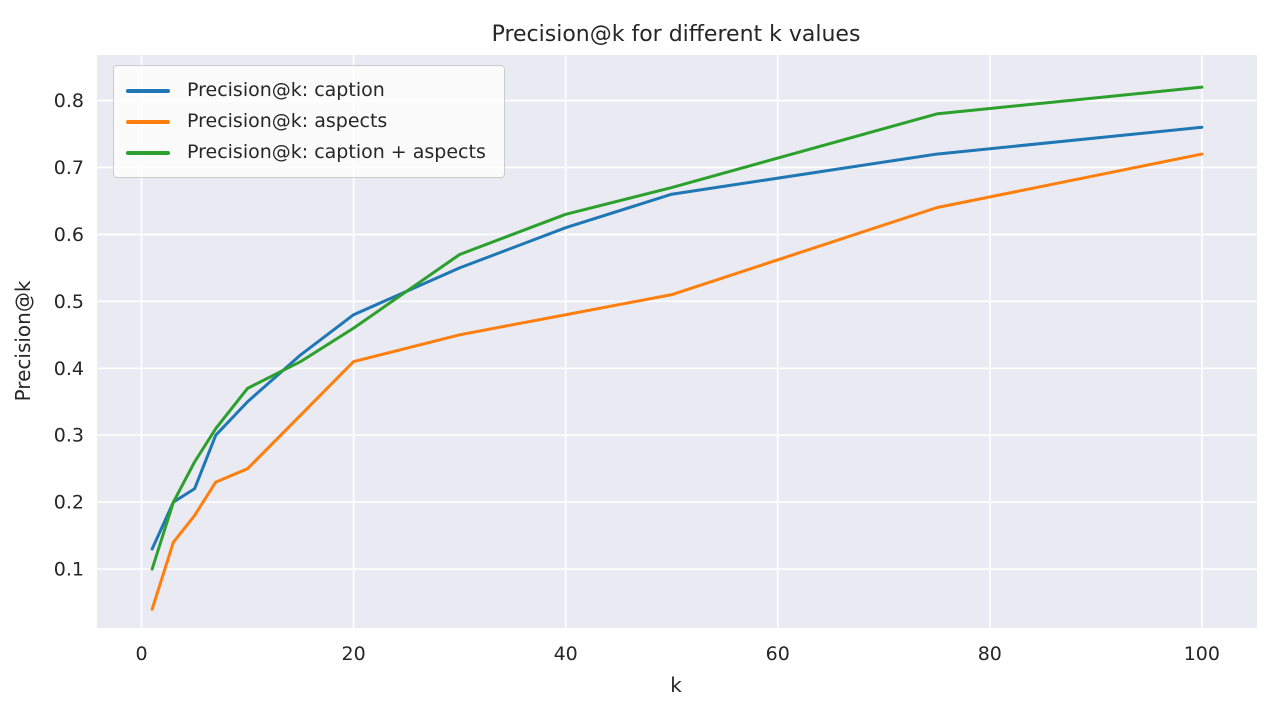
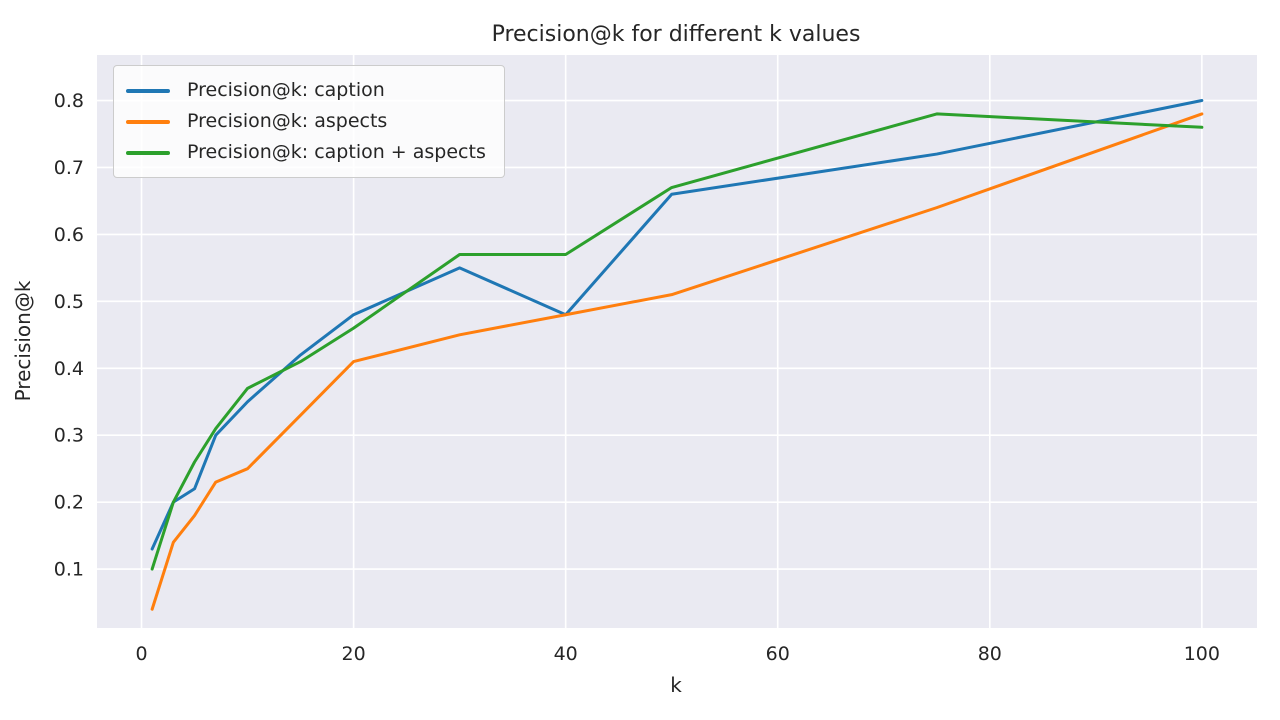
Precision@k: caption/40: 0.61 -> 0.48
Precision@k: caption + aspects/40: 0.63 -> 0.57
Precision@k: caption/100: 0.76 -> 0.80
Precision@k: aspects/100: 0.72 -> 0.78
Precision@k: caption + aspects/100: 0.82 -> 0.76
